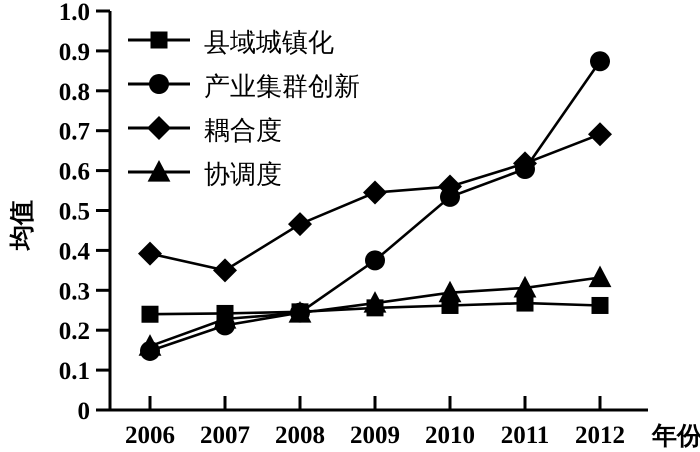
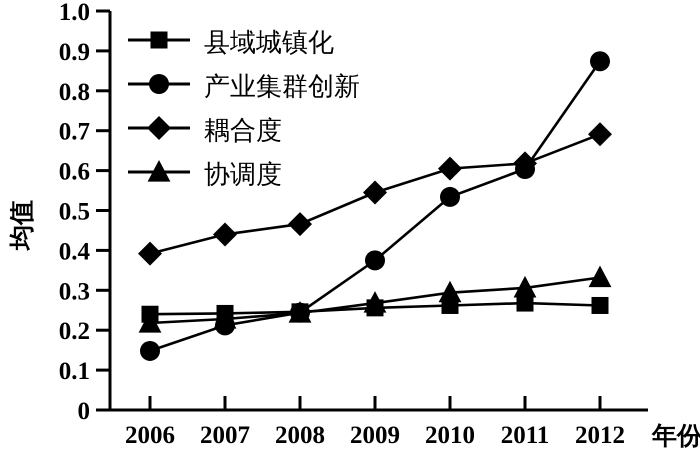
协调度/2006: 0.16 -> 0.22
耦合度/2007: 0.35 -> 0.44
耦合度/2010: 0.56 -> 0.60
